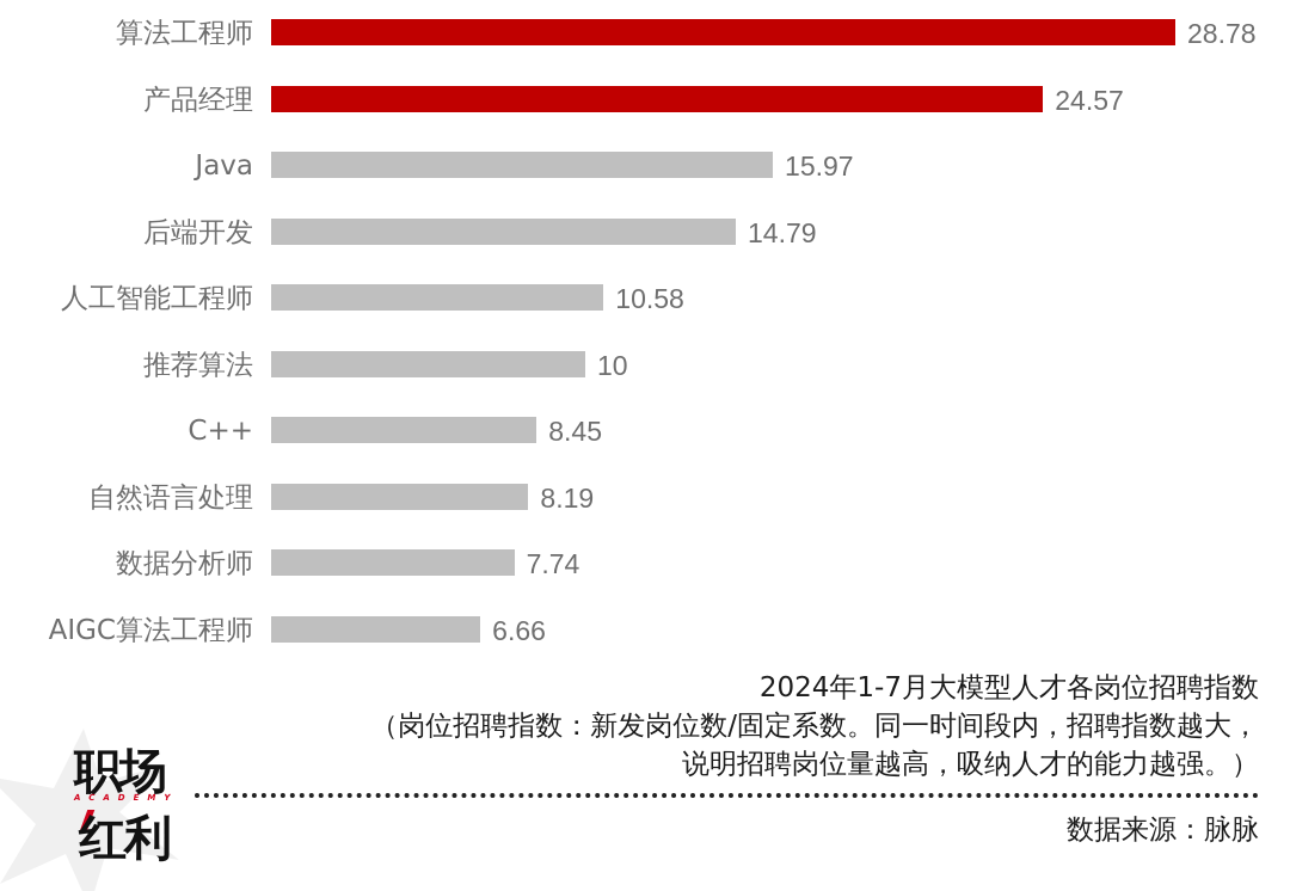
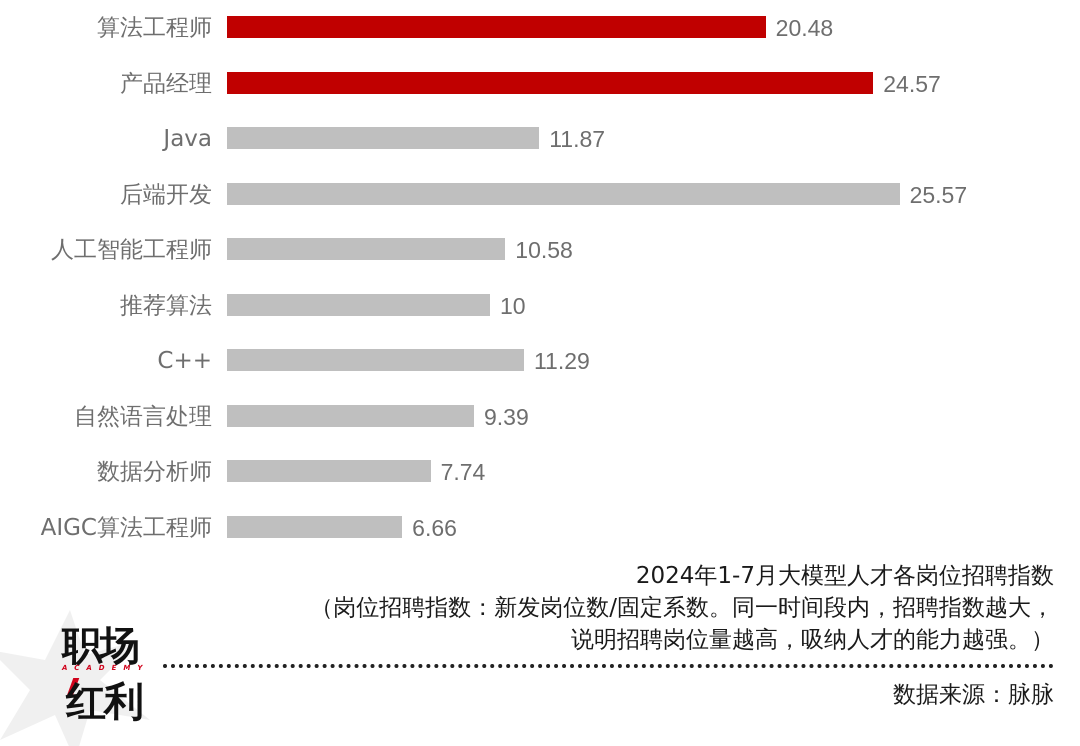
算法工程师: 28.78 -> 20.48
Java: 15.97 -> 11.87
后端开发: 14.79 -> 25.57
C++: 8.45 -> 11.29
自然语言处理: 8.19 -> 9.39
